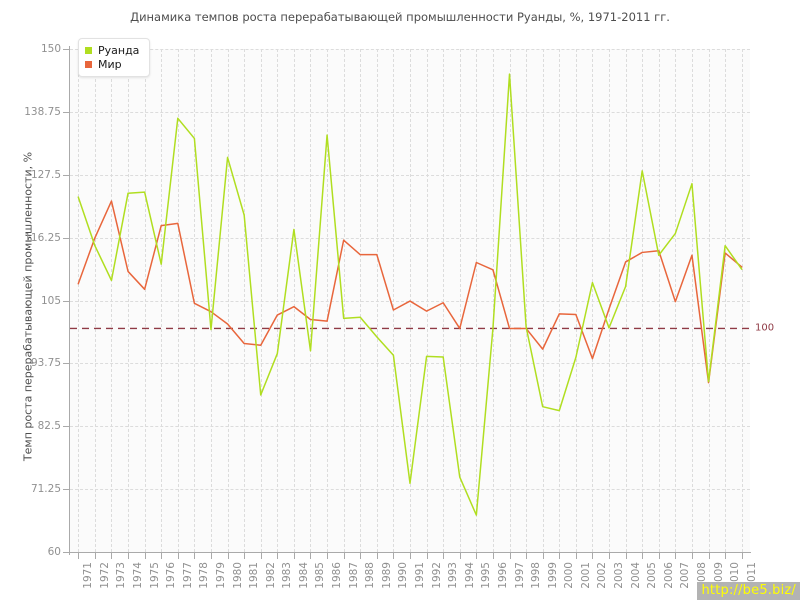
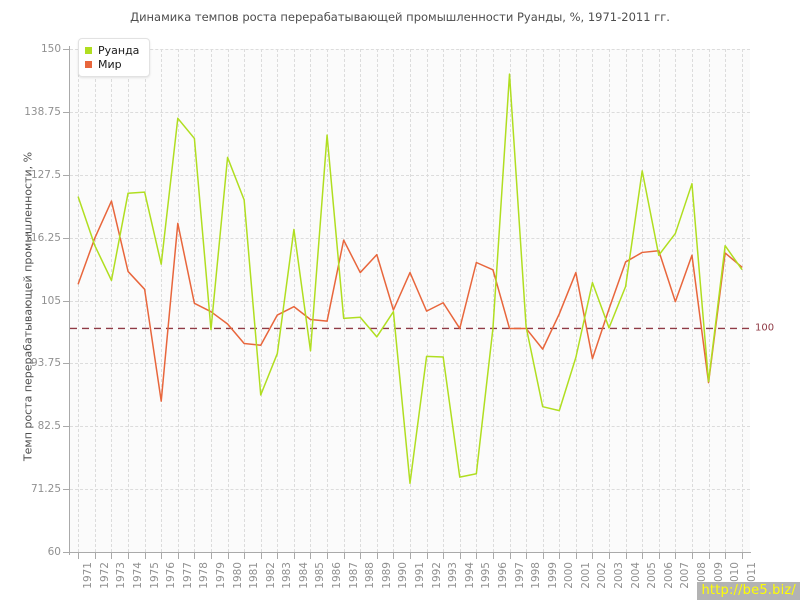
Мир/1976: 118 -> 87
Руанда/1981: 120 -> 123
Мир/1988: 113 -> 110
Руанда/1990: 95 -> 103
Мир/1991: 105 -> 110
Руанда/1995: 67 -> 74
Мир/2001: 102 -> 110
